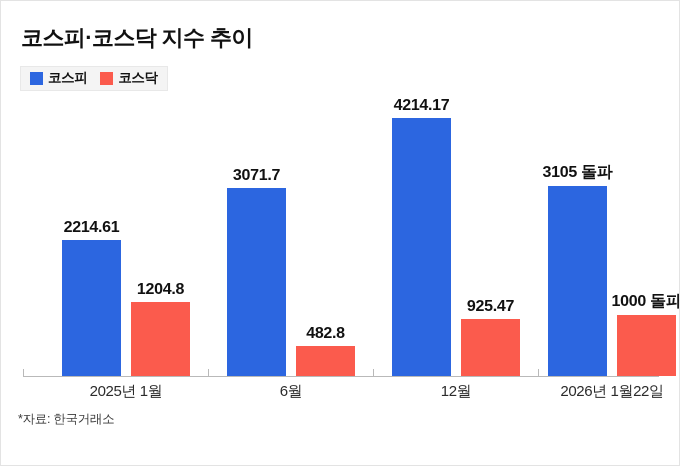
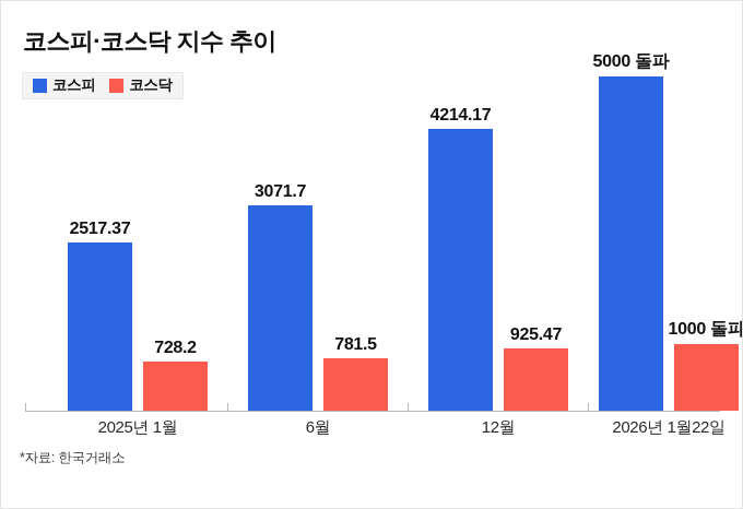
코스피/2025년 1월: 2214.61 -> 2517.37
코스닥/2025년 1월: 1204.8 -> 728.2
코스닥/6월: 482.8 -> 781.5
코스피/2026년 1월22일: 3105 -> 5000
